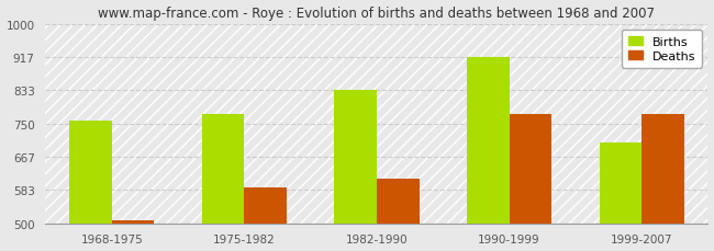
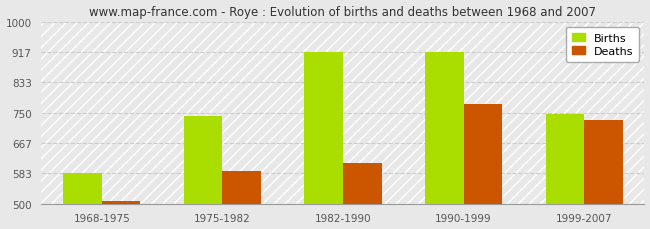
Births/1968-1975: 758 -> 585
Births/1975-1982: 773 -> 740
Births/1982-1990: 833 -> 915
Births/1999-2007: 702 -> 745
Deaths/1999-2007: 775 -> 730
